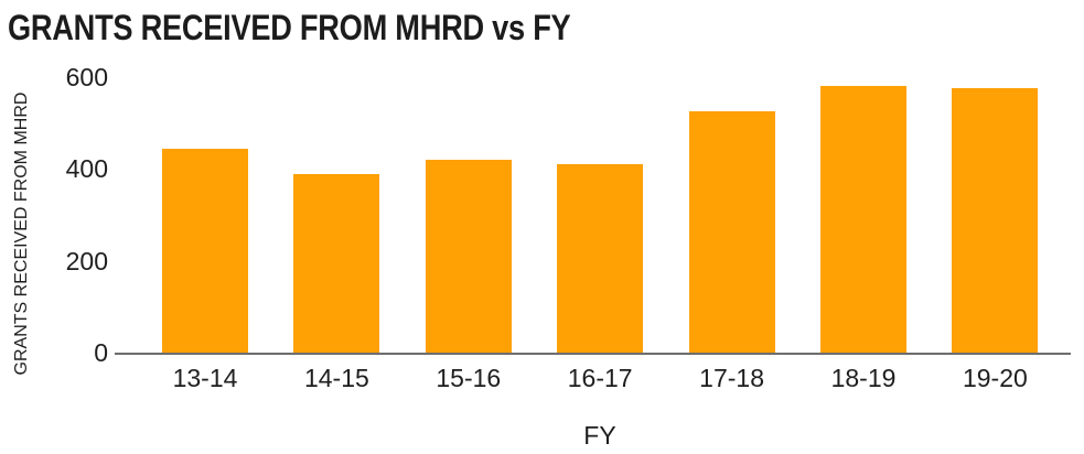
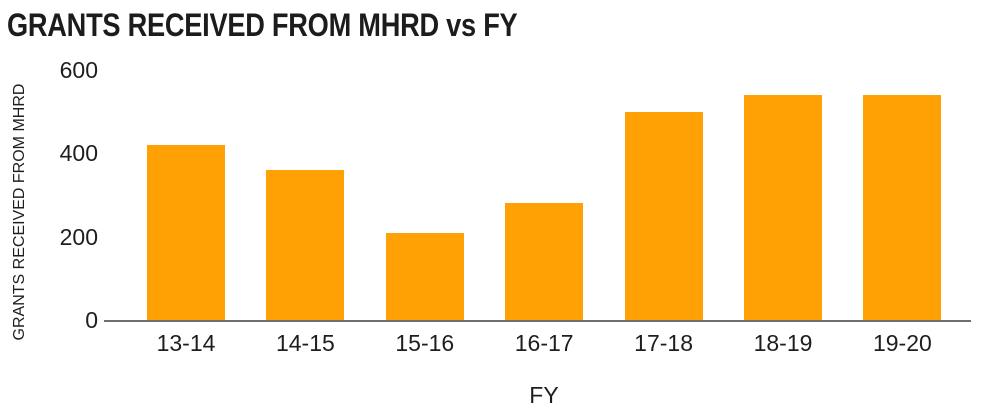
13-14: 440 -> 420
14-15: 390 -> 360
15-16: 420 -> 210
16-17: 410 -> 280
17-18: 520 -> 500
18-19: 580 -> 540
19-20: 580 -> 540
